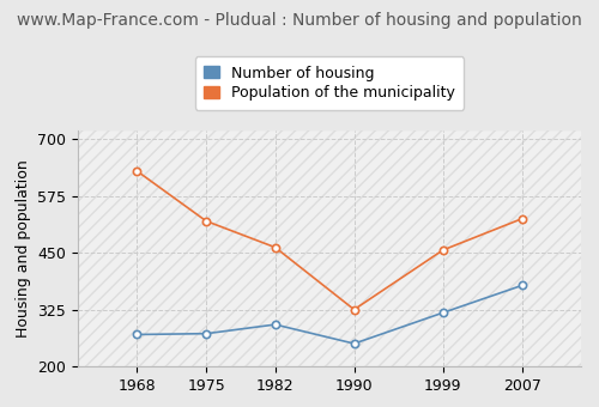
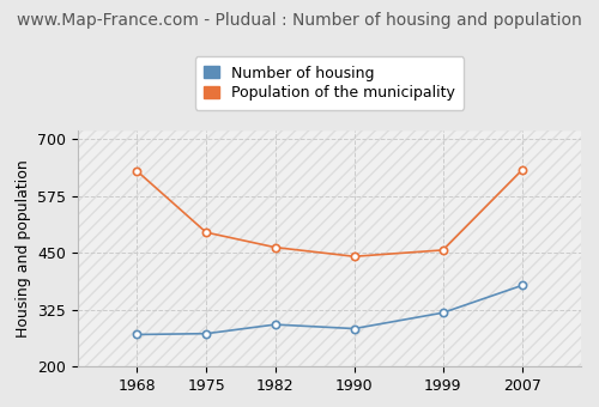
Population of the municipality/1975: 520 -> 495
Number of housing/1990: 250 -> 283
Population of the municipality/1990: 325 -> 442
Population of the municipality/2007: 525 -> 632
